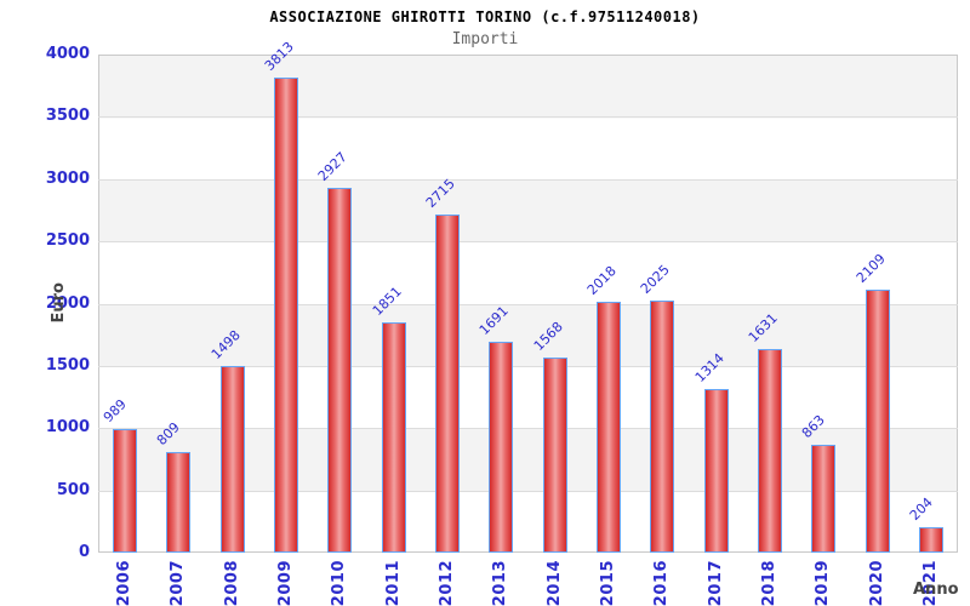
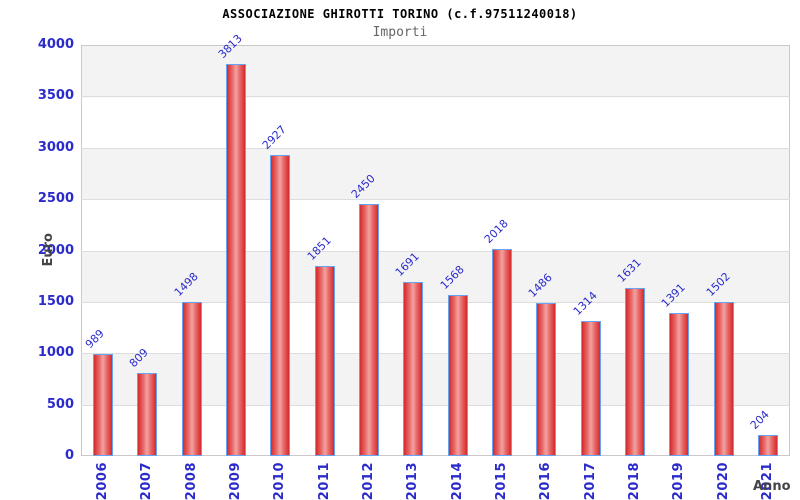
2012: 2715 -> 2450
2016: 2025 -> 1486
2019: 863 -> 1391
2020: 2109 -> 1502
